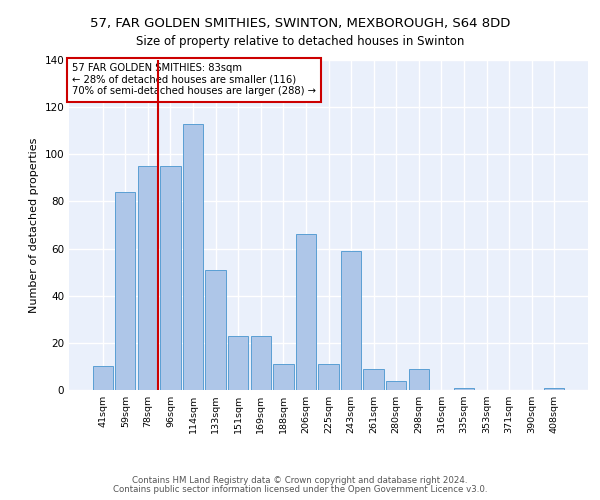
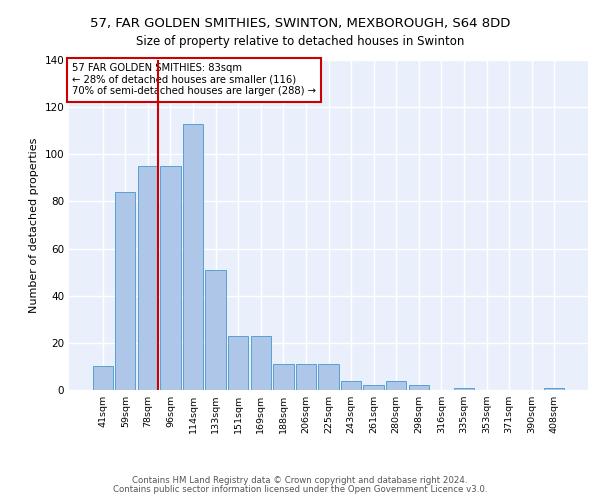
206sqm: 66 -> 11
243sqm: 59 -> 4
261sqm: 9 -> 2
298sqm: 9 -> 2
